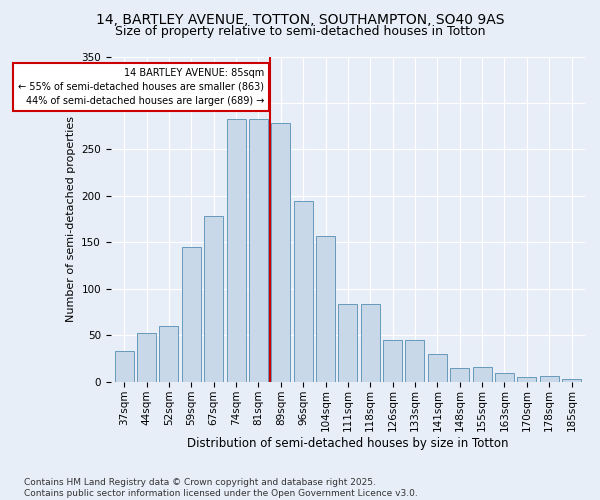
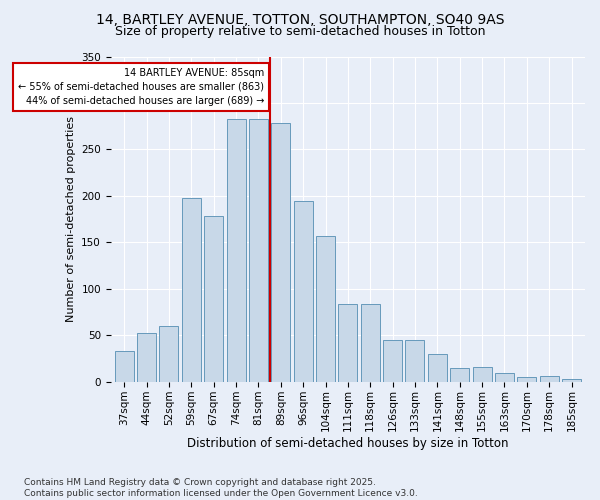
59sqm: 145 -> 198
